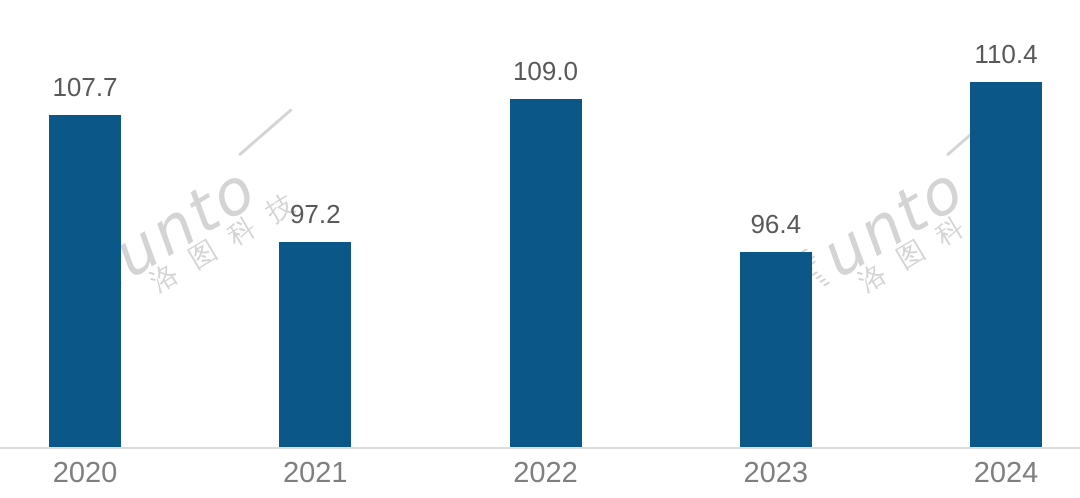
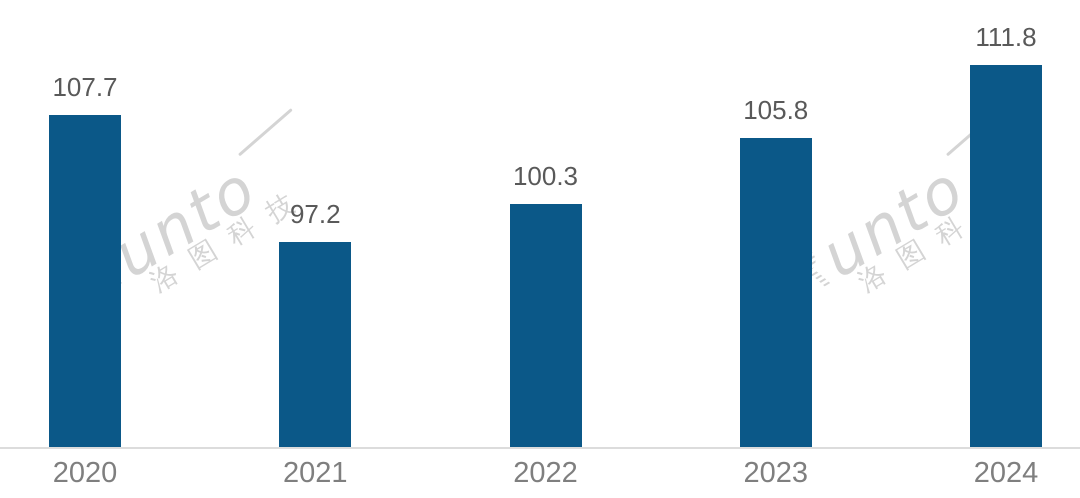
2022: 109.0 -> 100.3
2023: 96.4 -> 105.8
2024: 110.4 -> 111.8
